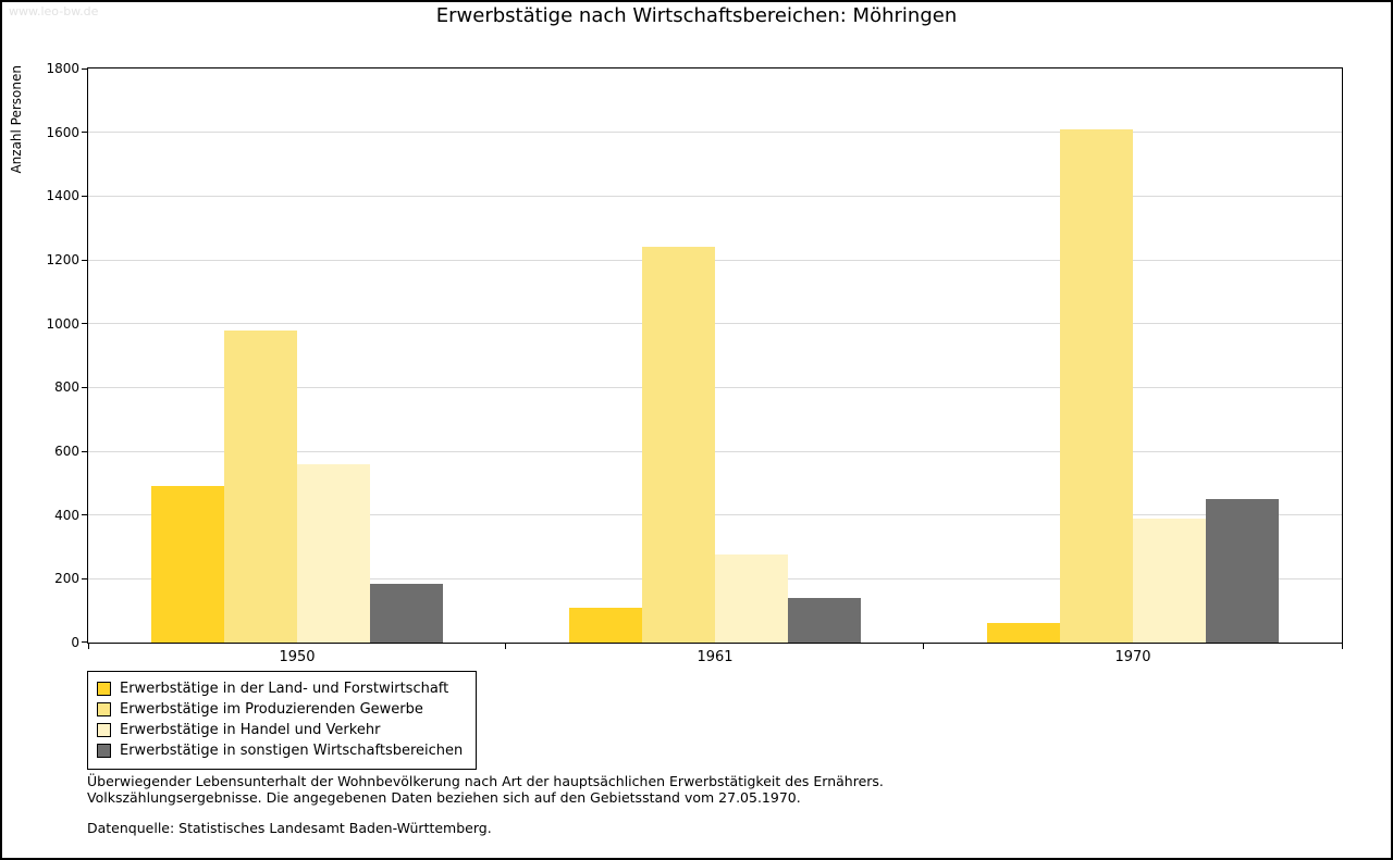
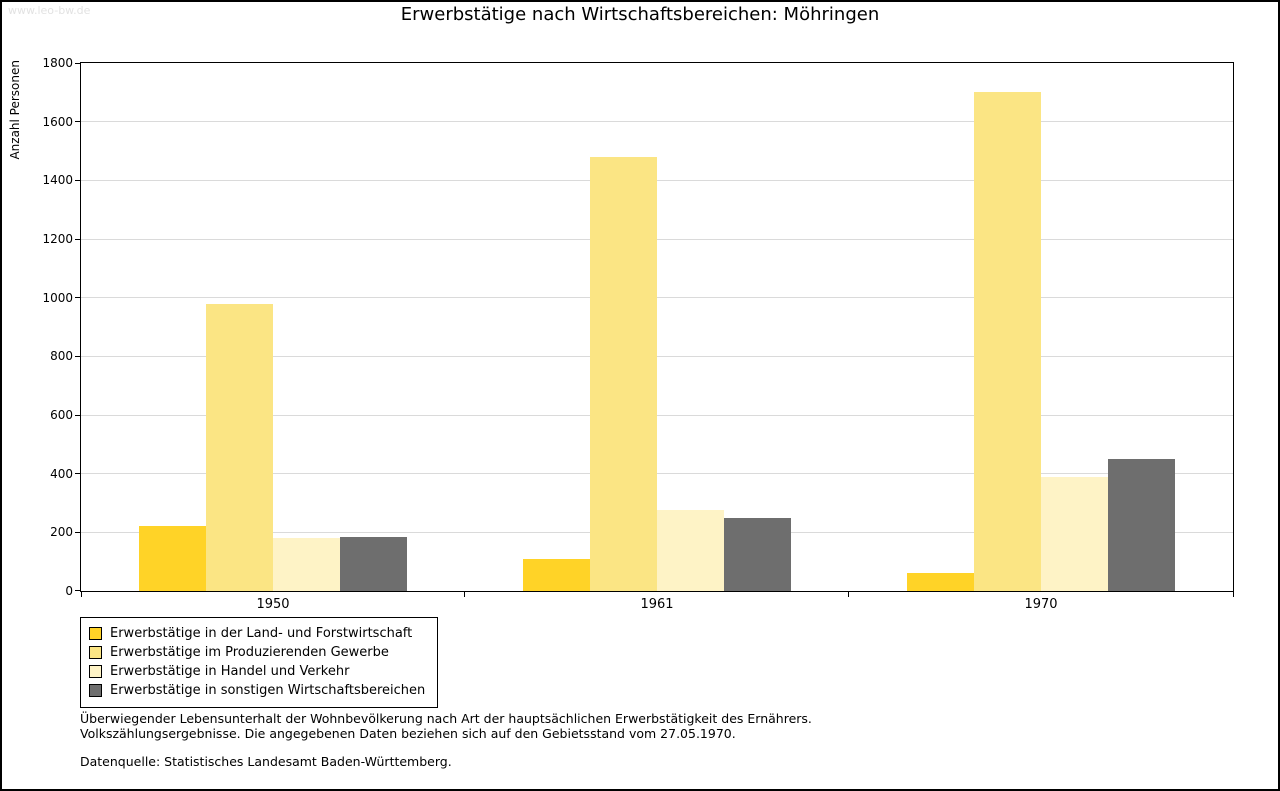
Erwerbstätige in der Land- und Forstwirtschaft/1950: 490 -> 220
Erwerbstätige in Handel und Verkehr/1950: 560 -> 180
Erwerbstätige im Produzierenden Gewerbe/1961: 1240 -> 1480
Erwerbstätige in sonstigen Wirtschaftsbereichen/1961: 140 -> 250
Erwerbstätige im Produzierenden Gewerbe/1970: 1610 -> 1700
